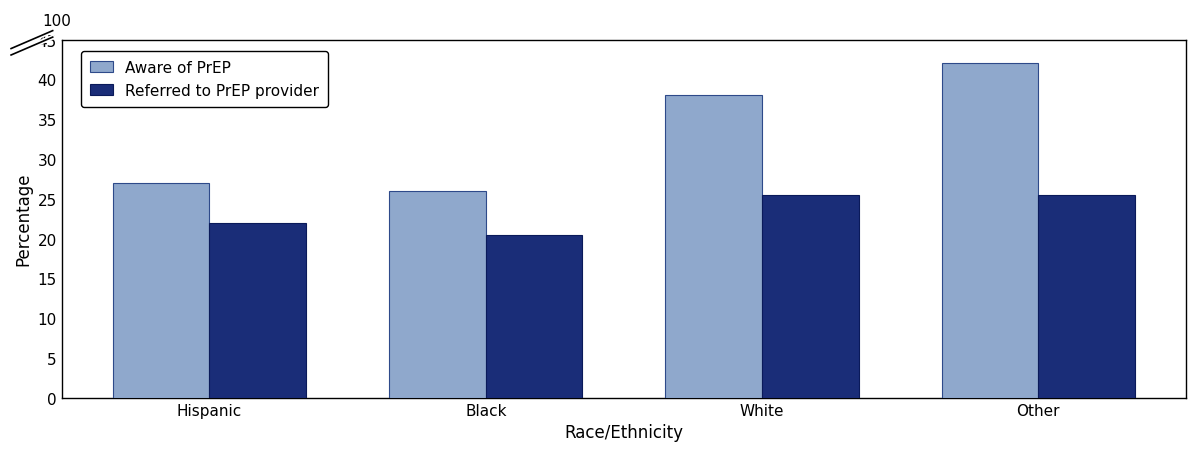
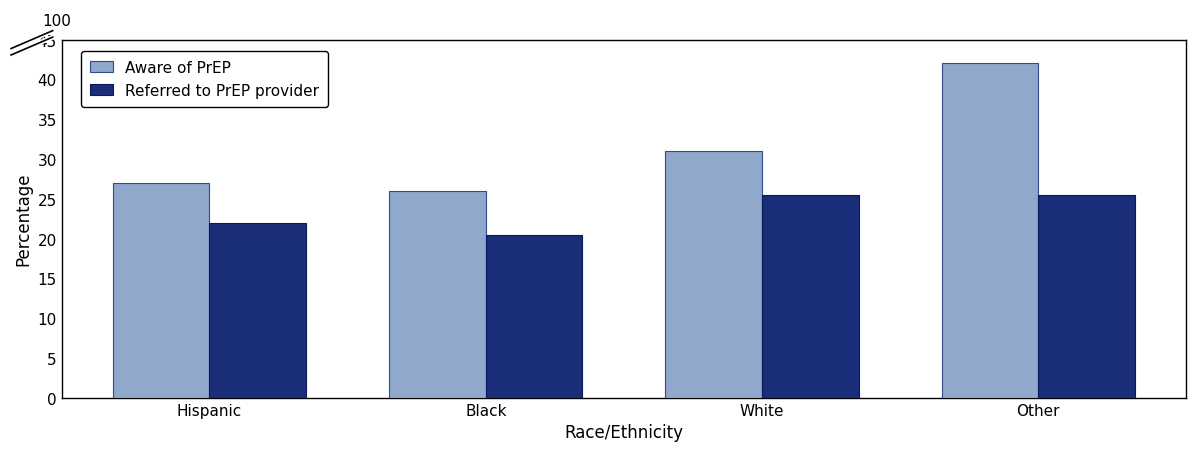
Aware of PrEP/White: 38 -> 31
